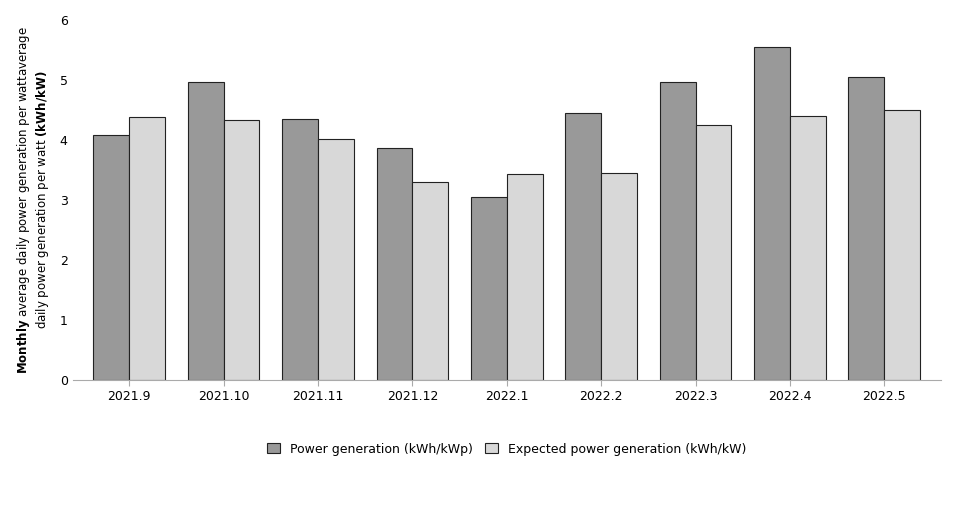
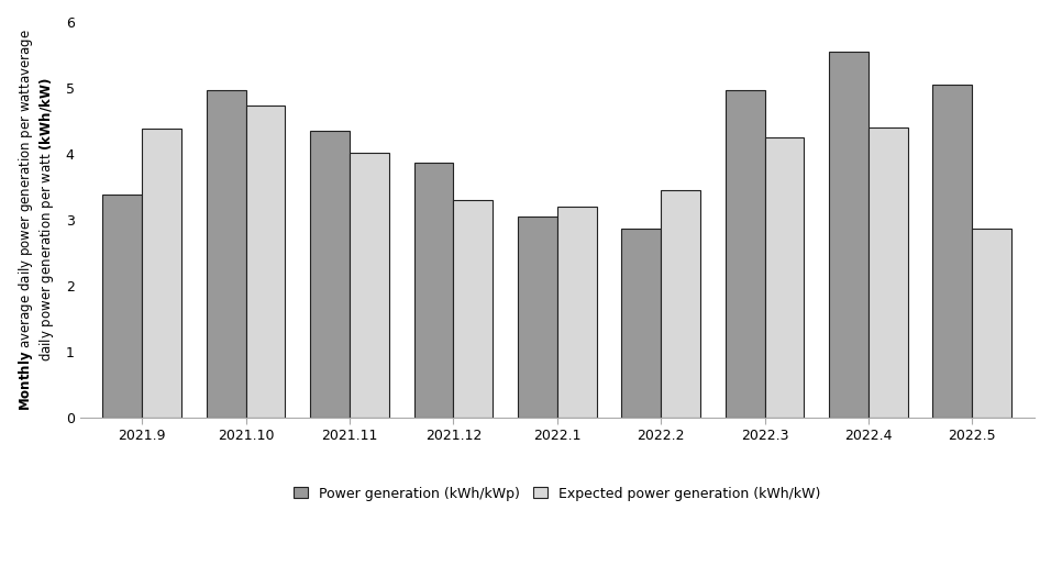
Power generation (kWh/kWp)/2021.9: 4.08 -> 3.38
Expected power generation (kWh/kW)/2021.10: 4.33 -> 4.74
Expected power generation (kWh/kW)/2022.1: 3.43 -> 3.20
Power generation (kWh/kWp)/2022.2: 4.45 -> 2.86
Expected power generation (kWh/kW)/2022.5: 4.50 -> 2.86
